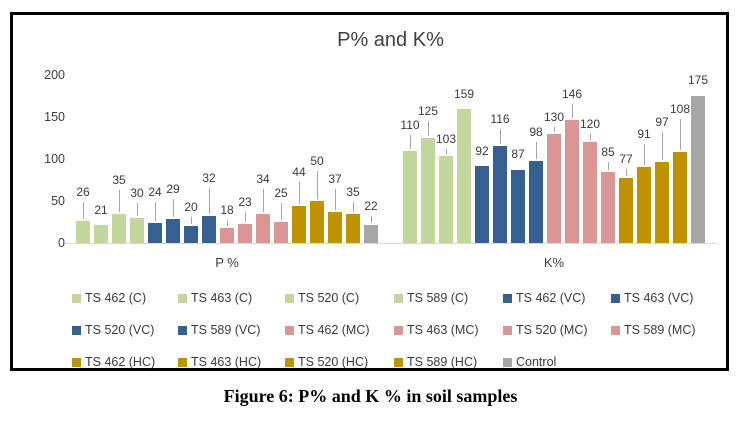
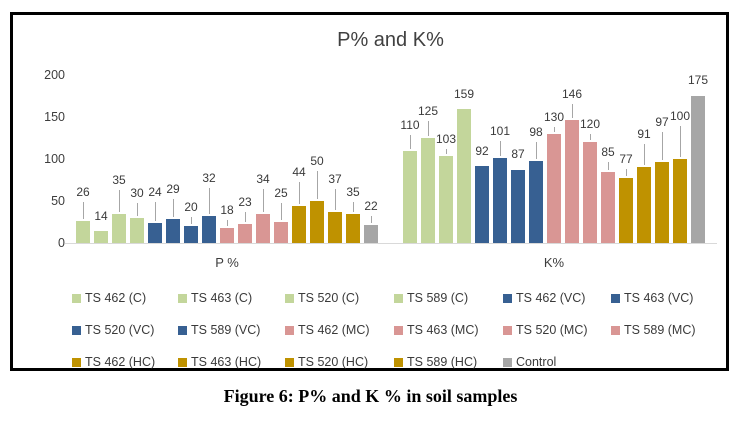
TS 463 (C)/P %: 21 -> 14
TS 463 (VC)/K%: 116 -> 101
TS 589 (HC)/K%: 108 -> 100
